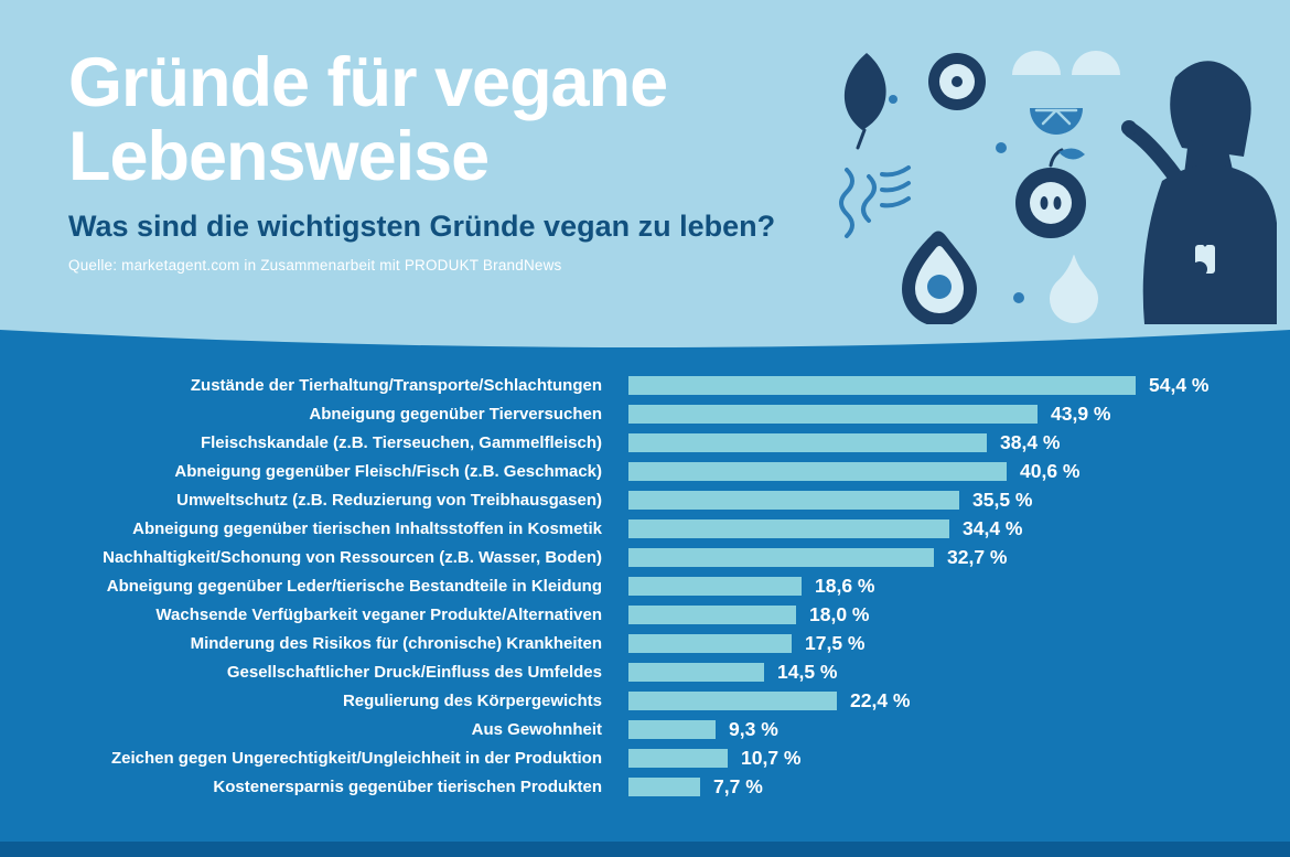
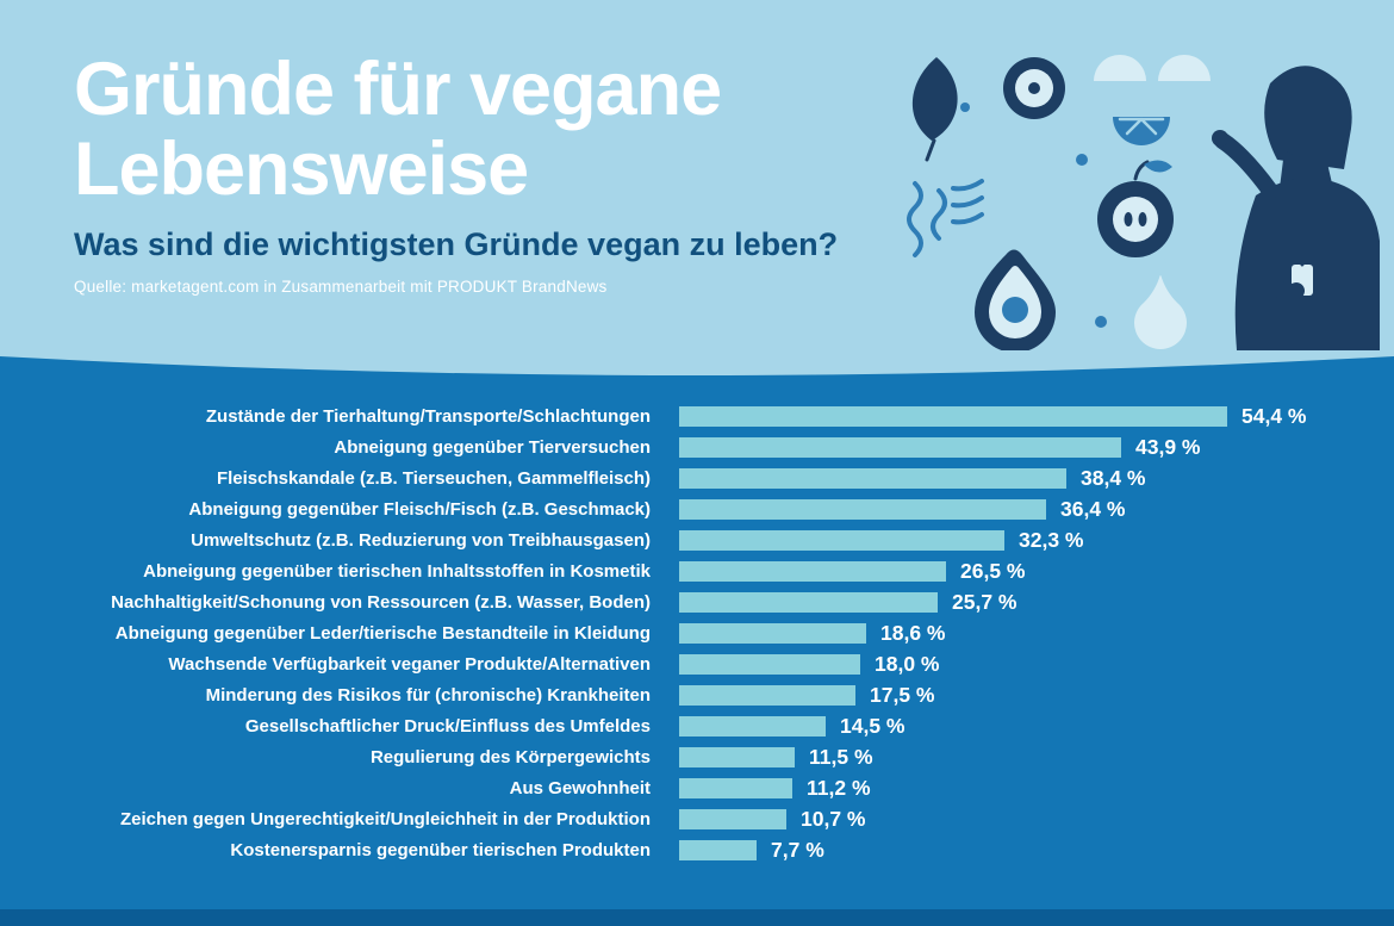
Abneigung gegenüber Fleisch/Fisch (z.B. Geschmack): 40,6 -> 36,4
Umweltschutz (z.B. Reduzierung von Treibhausgasen): 35,5 -> 32,3
Abneigung gegenüber tierischen Inhaltsstoffen in Kosmetik: 34,4 -> 26,5
Nachhaltigkeit/Schonung von Ressourcen (z.B. Wasser, Boden): 32,7 -> 25,7
Regulierung des Körpergewichts: 22,4 -> 11,5
Aus Gewohnheit: 9,3 -> 11,2
